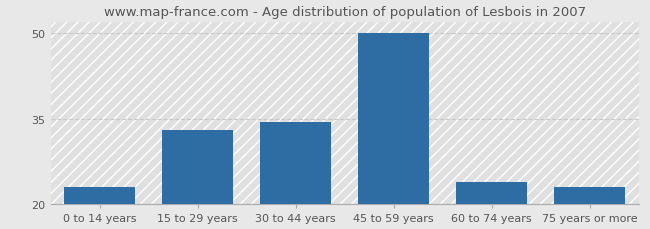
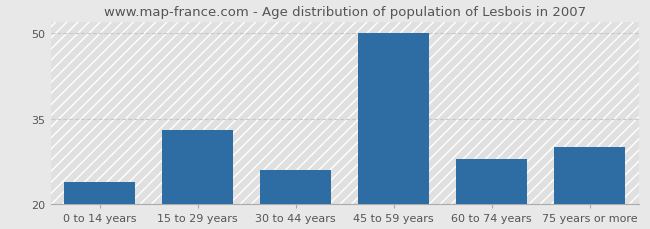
0 to 14 years: 23.0 -> 24.0
30 to 44 years: 34.5 -> 26.0
60 to 74 years: 24.0 -> 28.0
75 years or more: 23.0 -> 30.0
